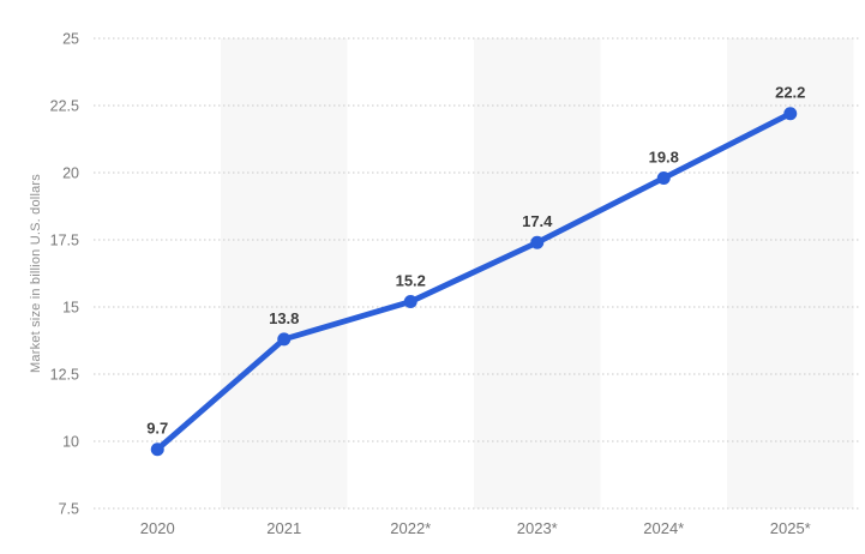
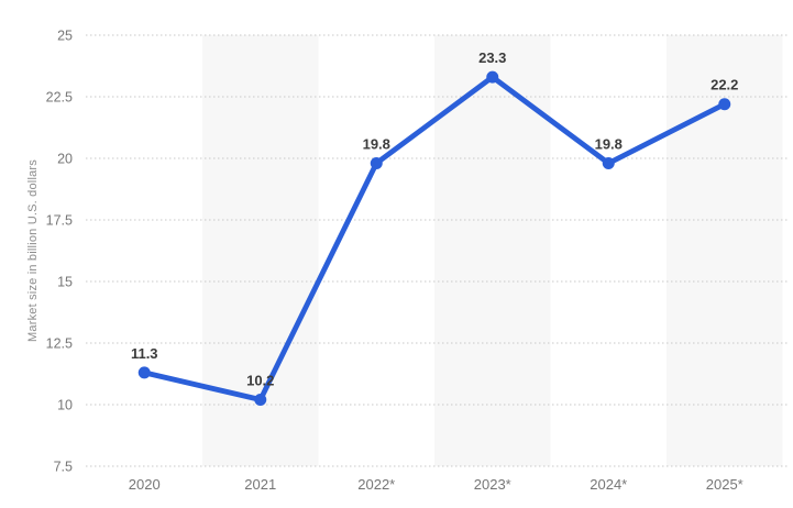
2020: 9.7 -> 11.3
2021: 13.8 -> 10.2
2022*: 15.2 -> 19.8
2023*: 17.4 -> 23.3
